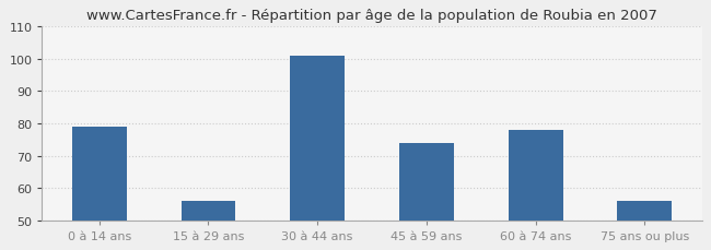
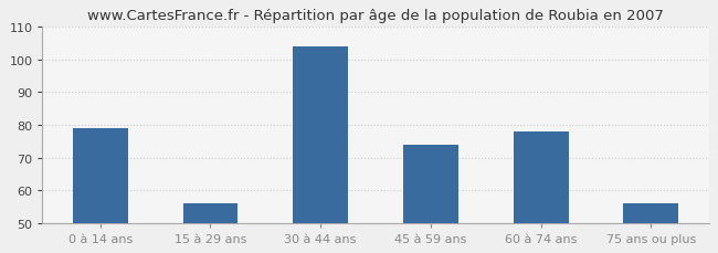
30 à 44 ans: 101 -> 104
